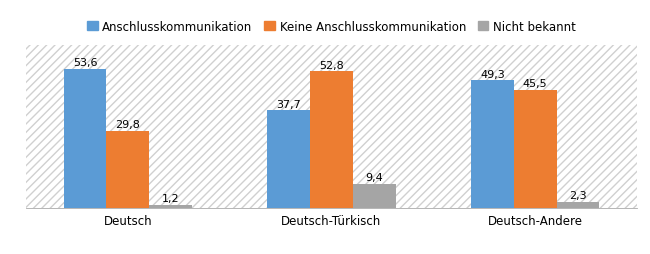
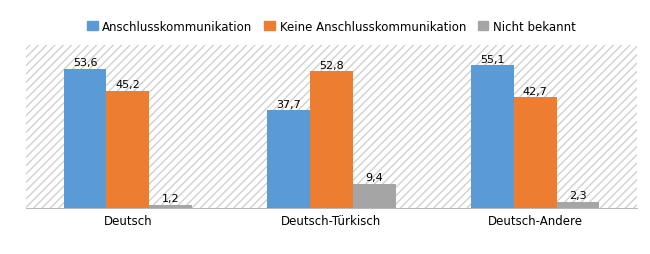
Keine Anschlusskommunikation/Deutsch: 29,8 -> 45,2
Anschlusskommunikation/Deutsch-Andere: 49,3 -> 55,1
Keine Anschlusskommunikation/Deutsch-Andere: 45,5 -> 42,7
